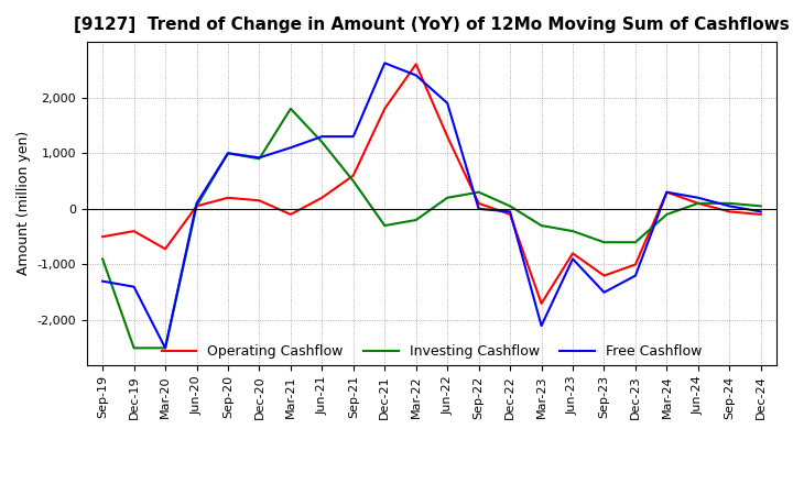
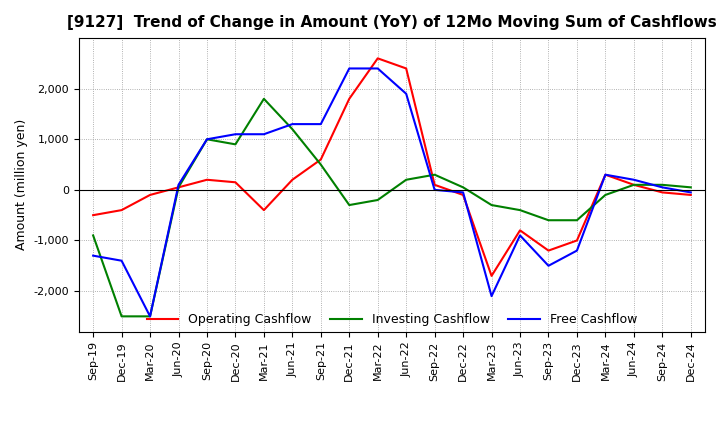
Operating Cashflow/Mar-20: -720 -> -100
Free Cashflow/Dec-20: 920 -> 1,100
Operating Cashflow/Mar-21: -100 -> -400
Free Cashflow/Dec-21: 2,620 -> 2,400
Operating Cashflow/Jun-22: 1,300 -> 2,400
